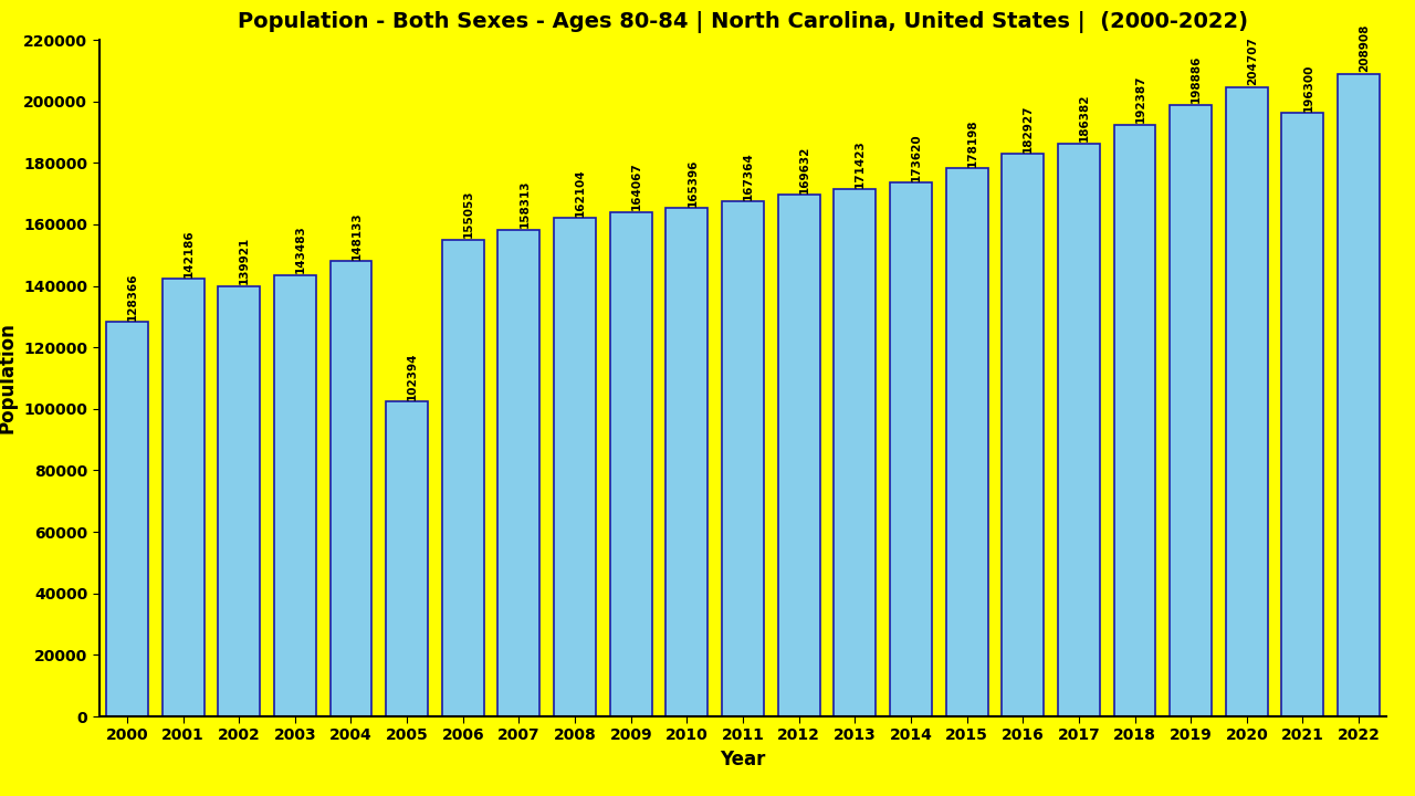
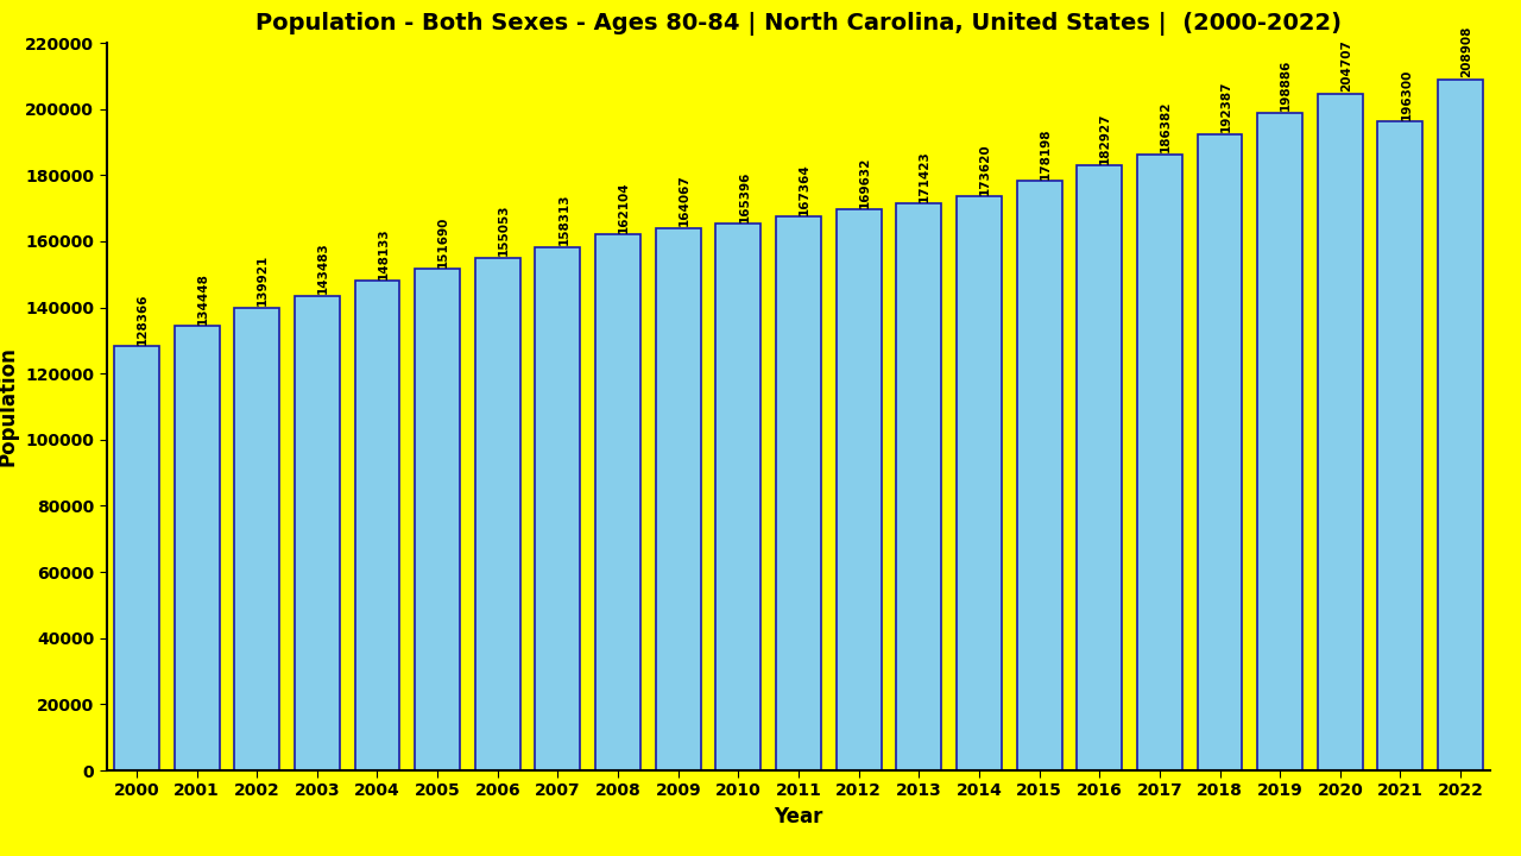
2001: 142186 -> 134448
2005: 102394 -> 151690
